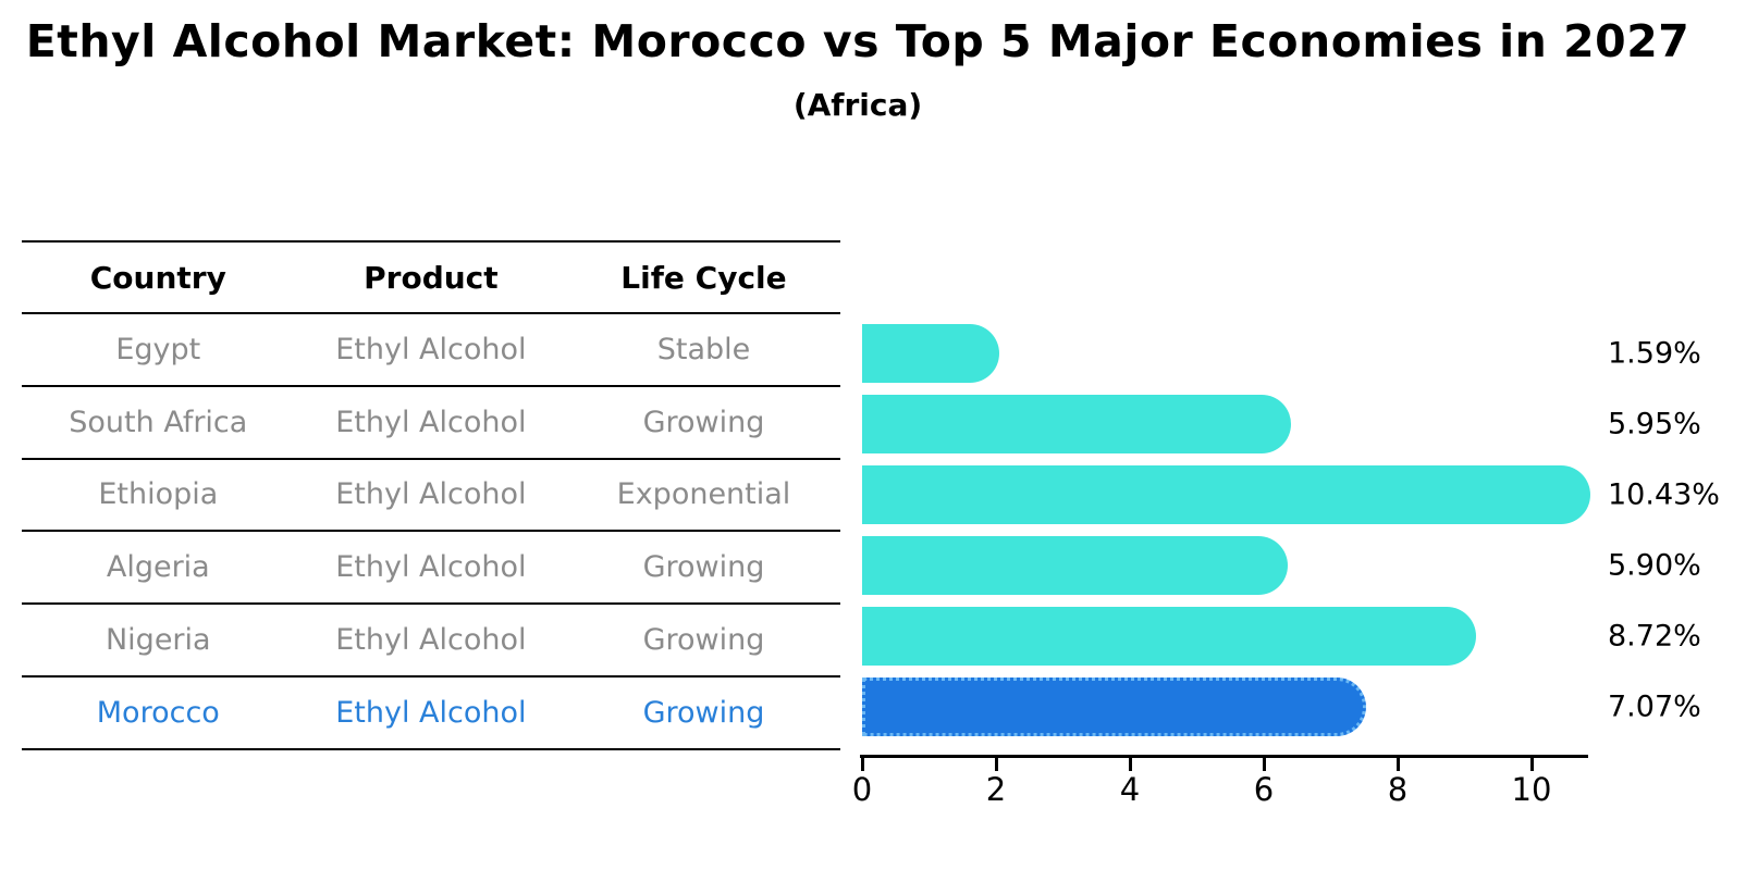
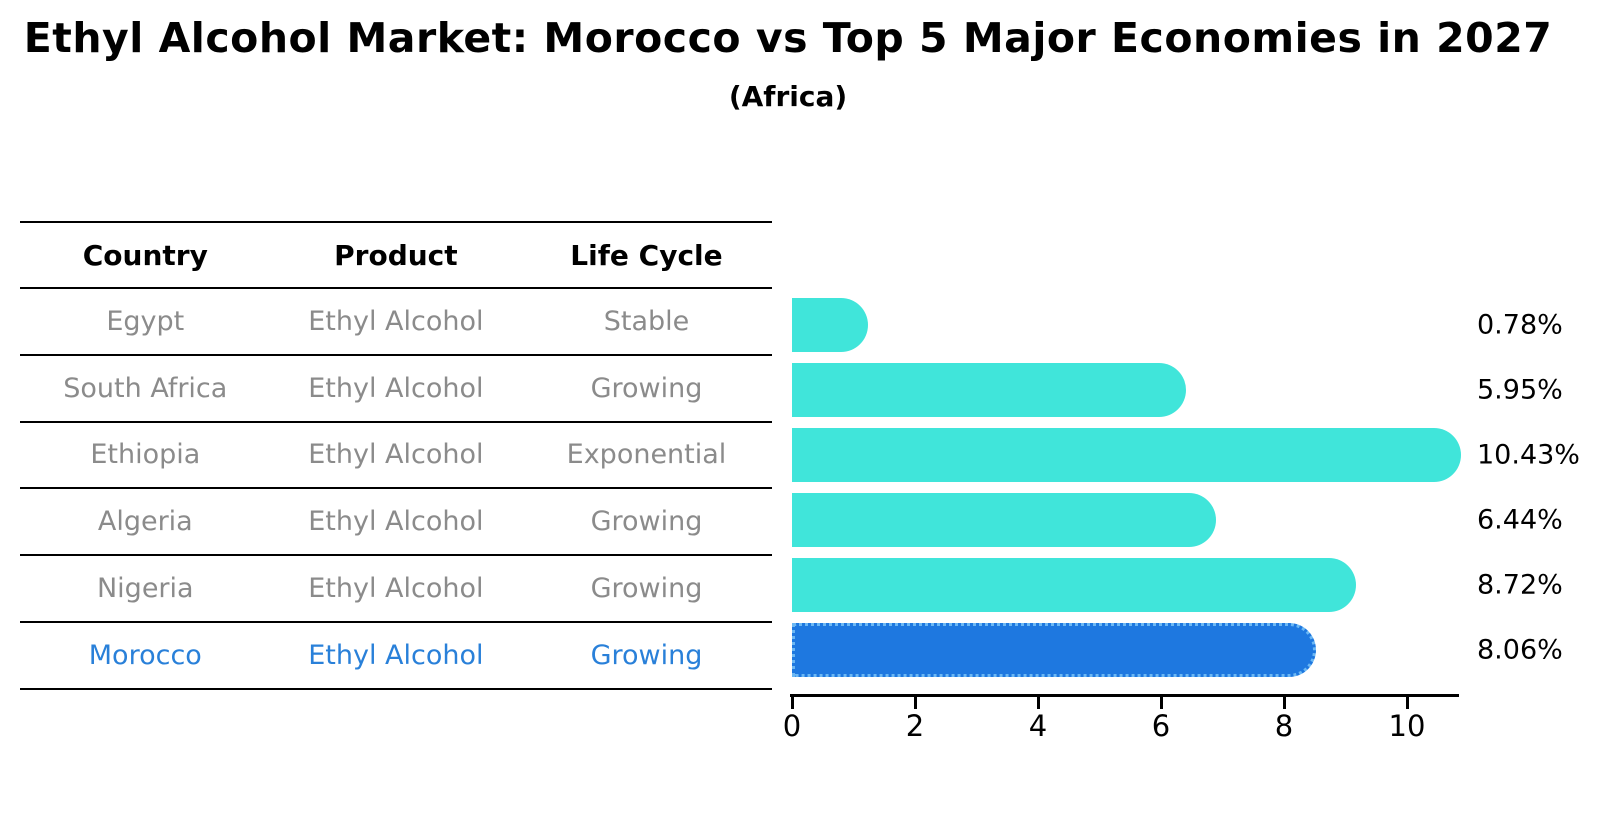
Egypt: 1.59% -> 0.78%
Algeria: 5.90% -> 6.44%
Morocco: 7.07% -> 8.06%
